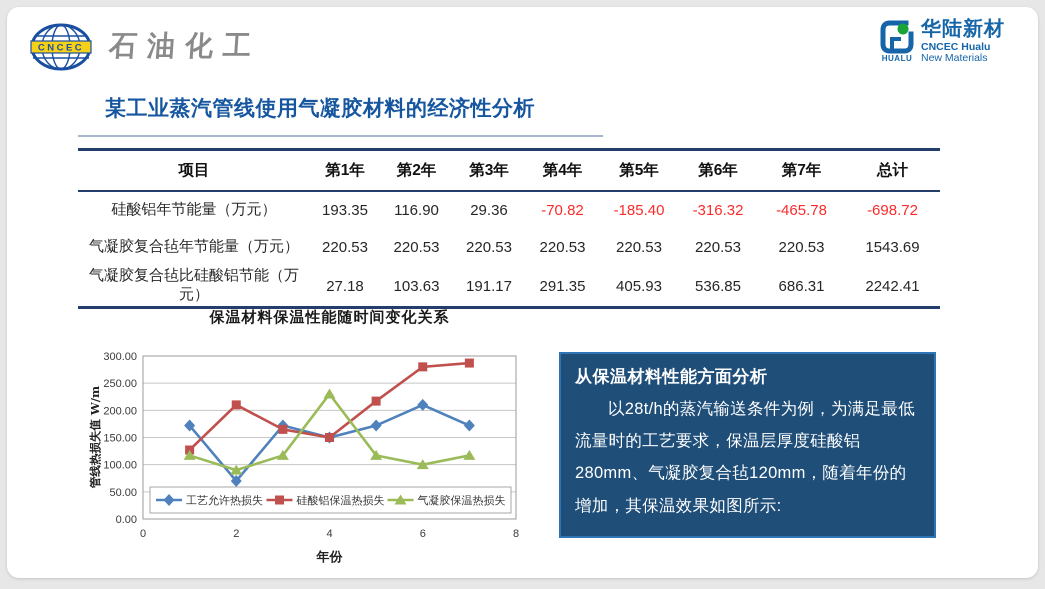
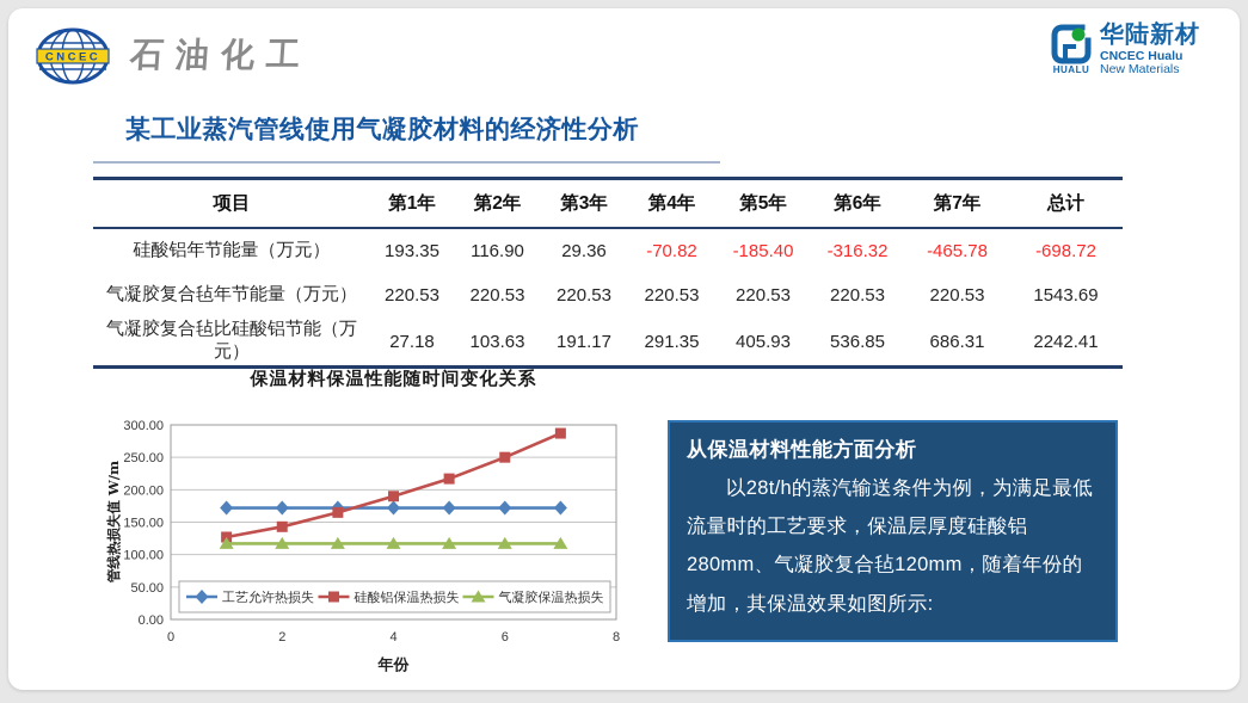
工艺允许热损失/2: 70 -> 170
硅酸铝保温热损失/2: 210 -> 140
气凝胶保温热损失/2: 90 -> 120
工艺允许热损失/4: 150 -> 170
硅酸铝保温热损失/4: 150 -> 190
气凝胶保温热损失/4: 230 -> 120
工艺允许热损失/6: 210 -> 170
硅酸铝保温热损失/6: 280 -> 250
气凝胶保温热损失/6: 100 -> 120
